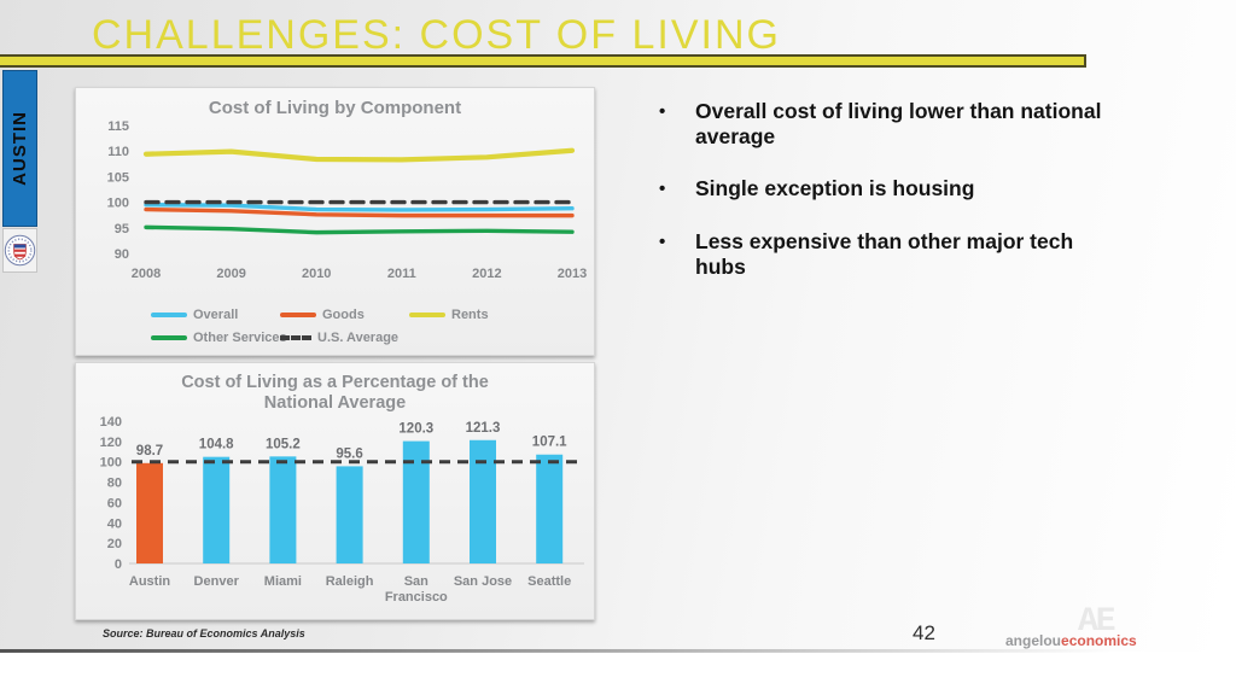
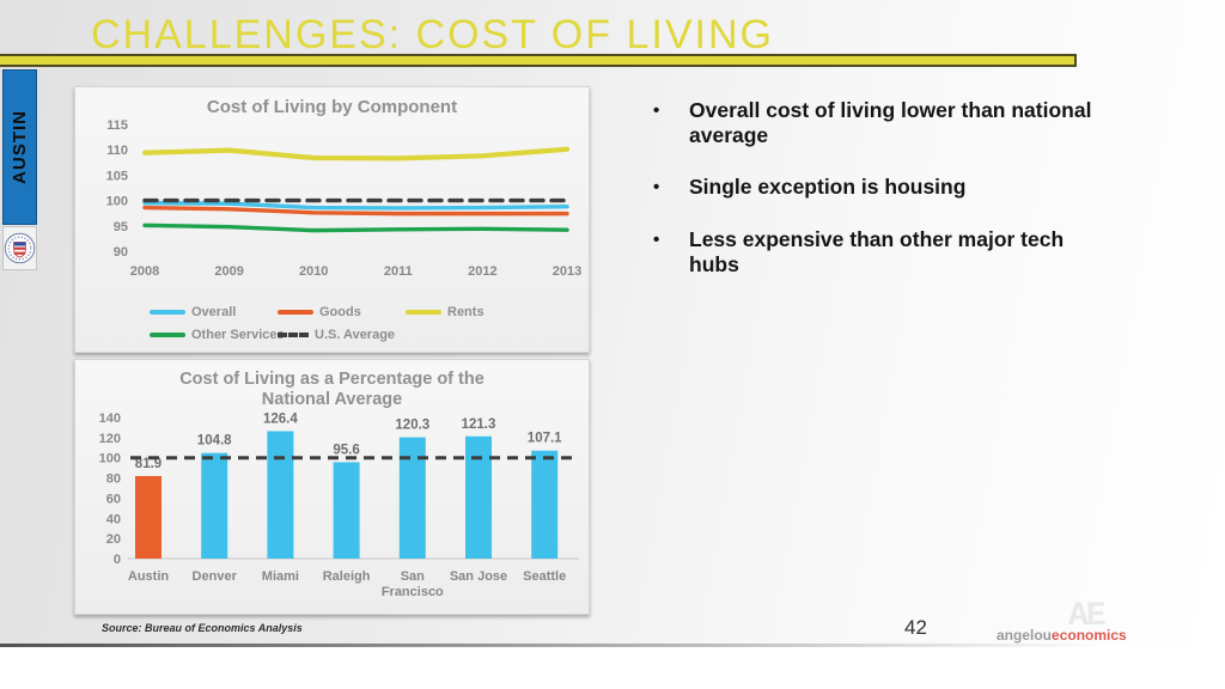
Cost of Living as a Percentage of the National Average/Austin: 98.7 -> 81.9
Cost of Living as a Percentage of the National Average/Miami: 105.2 -> 126.4
